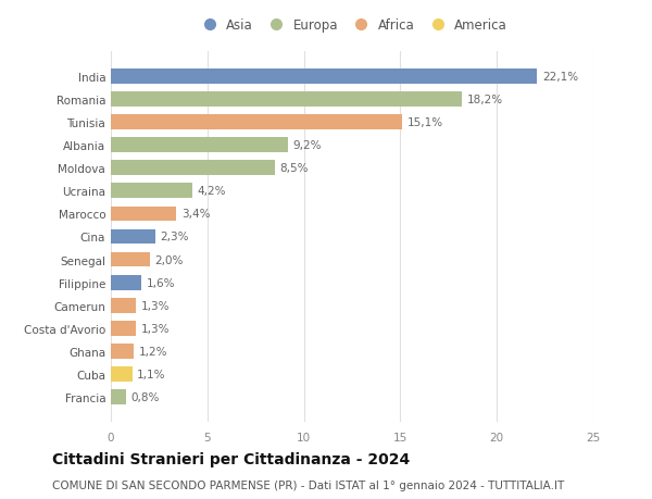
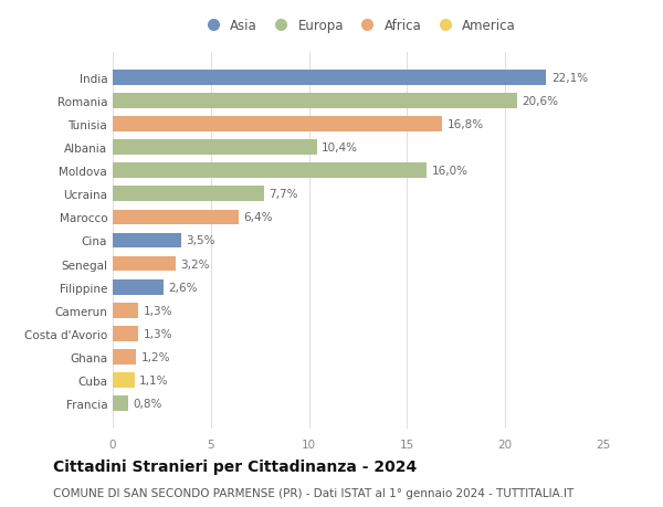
Romania: 18,2% -> 20,6%
Tunisia: 15,1% -> 16,8%
Albania: 9,2% -> 10,4%
Moldova: 8,5% -> 16,0%
Ucraina: 4,2% -> 7,7%
Marocco: 3,4% -> 6,4%
Cina: 2,3% -> 3,5%
Senegal: 2,0% -> 3,2%
Filippine: 1,6% -> 2,6%
